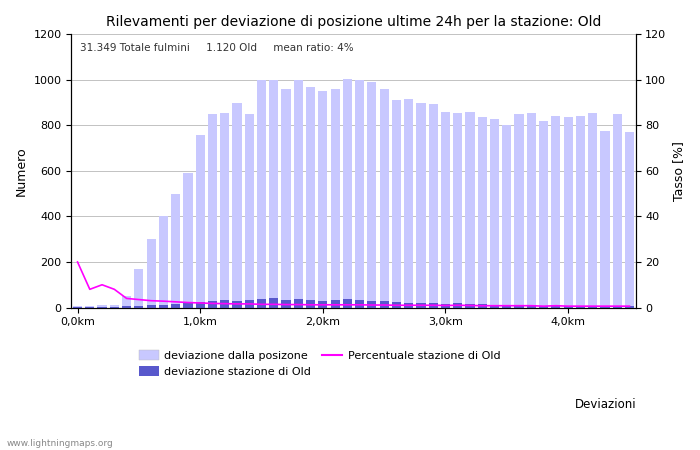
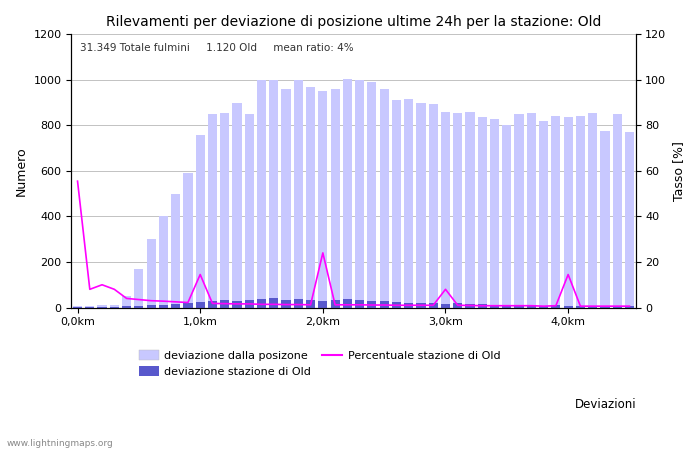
Percentuale stazione di Old/0,0km: 200 -> 555
Percentuale stazione di Old/1,0km: 20 -> 145
Percentuale stazione di Old/2,0km: 12 -> 240
Percentuale stazione di Old/3,0km: 9 -> 80
Percentuale stazione di Old/4,0km: 6 -> 145
